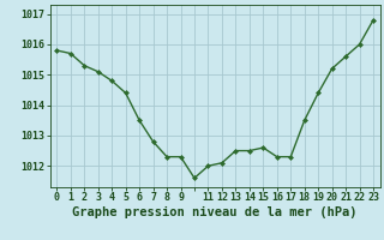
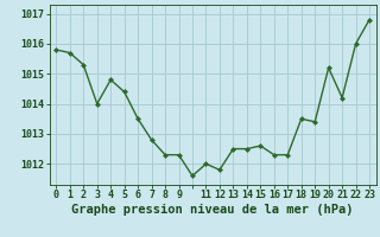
3: 1015.1 -> 1014.0
12: 1012.1 -> 1011.8
19: 1014.4 -> 1013.4
21: 1015.6 -> 1014.2
